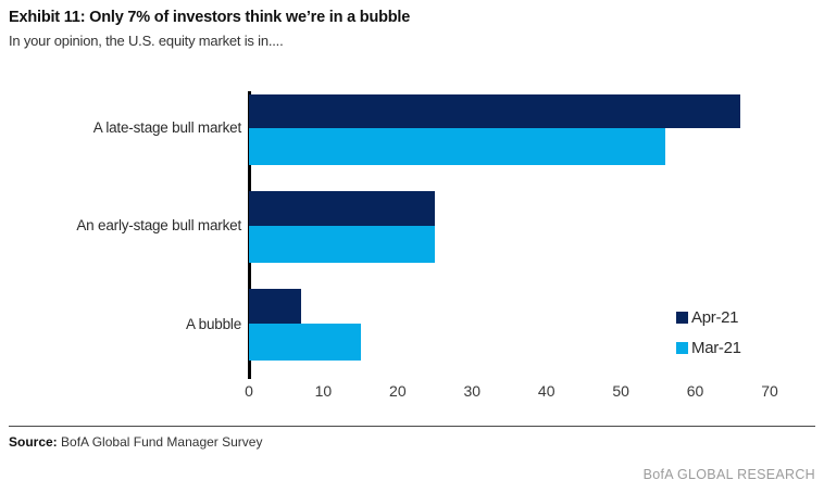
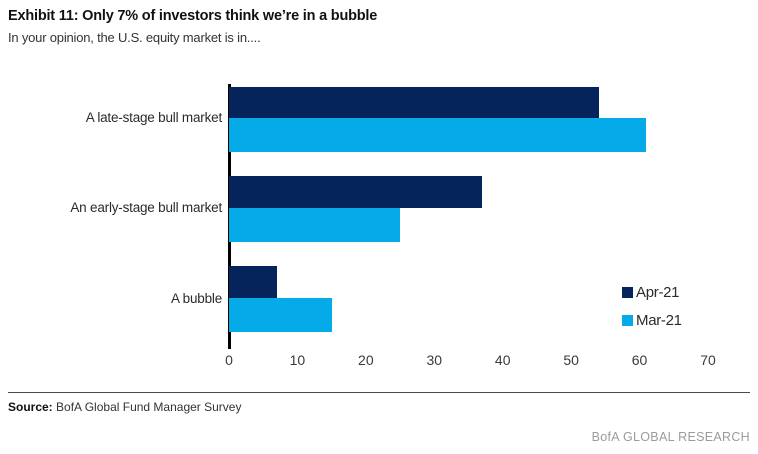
Apr-21/A late-stage bull market: 66 -> 54
Mar-21/A late-stage bull market: 56 -> 61
Apr-21/An early-stage bull market: 25 -> 37
